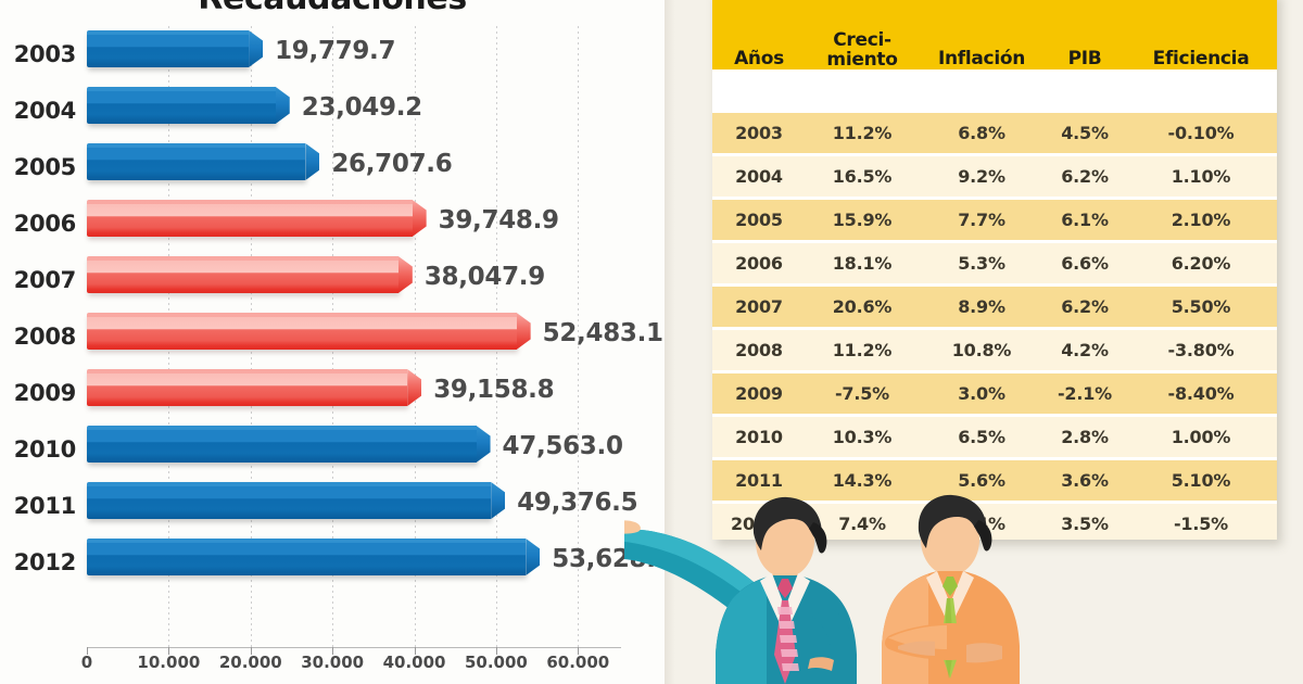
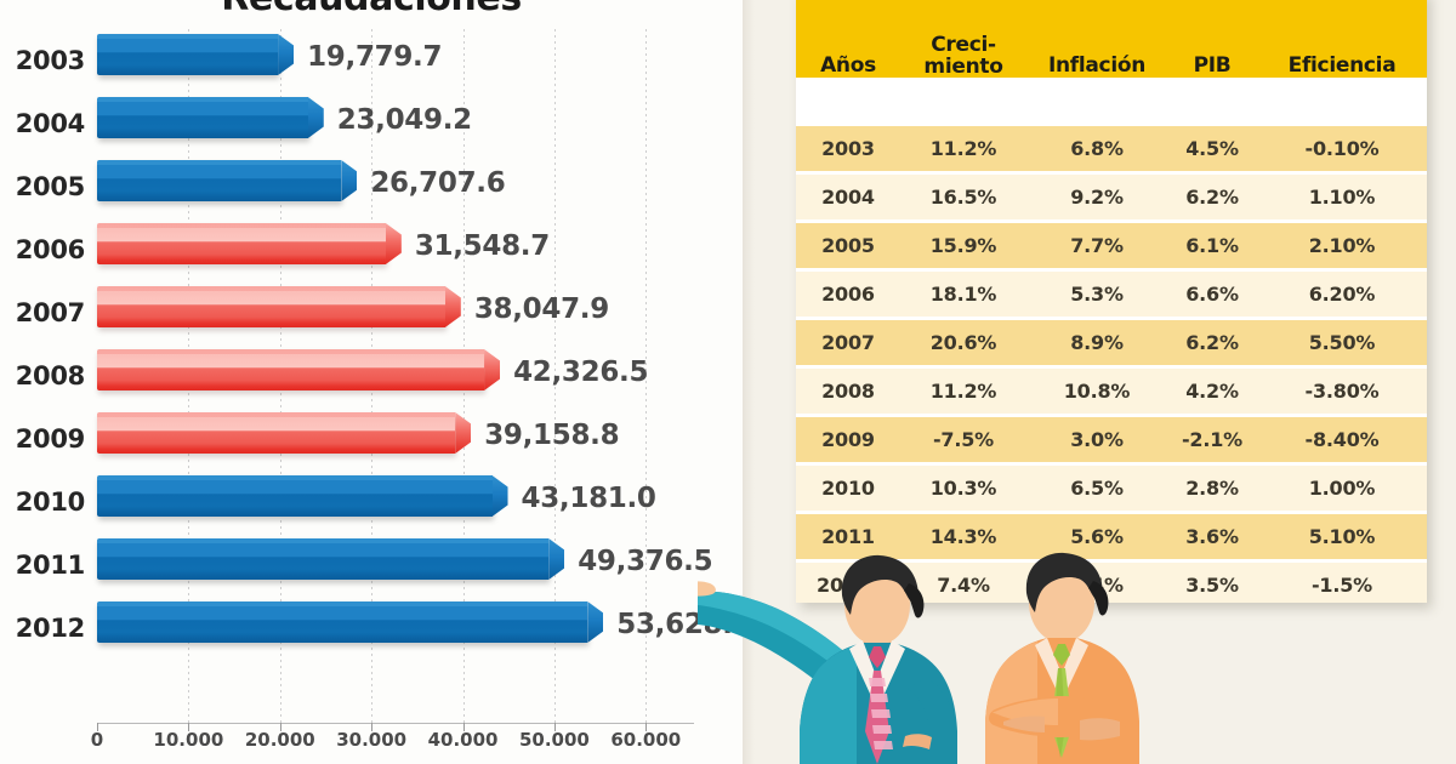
2006: 39,748.9 -> 31,548.7
2008: 52,483.1 -> 42,326.5
2010: 47,563.0 -> 43,181.0
